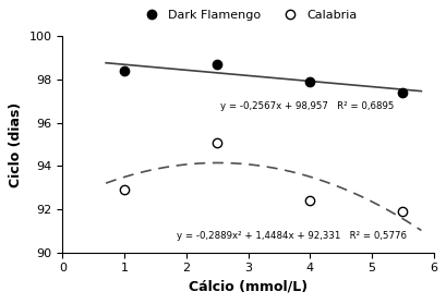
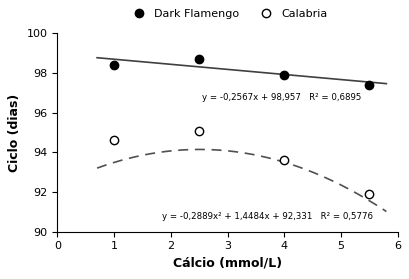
Calabria/1: 92.9 -> 94.6
Calabria/4: 92.4 -> 93.6
